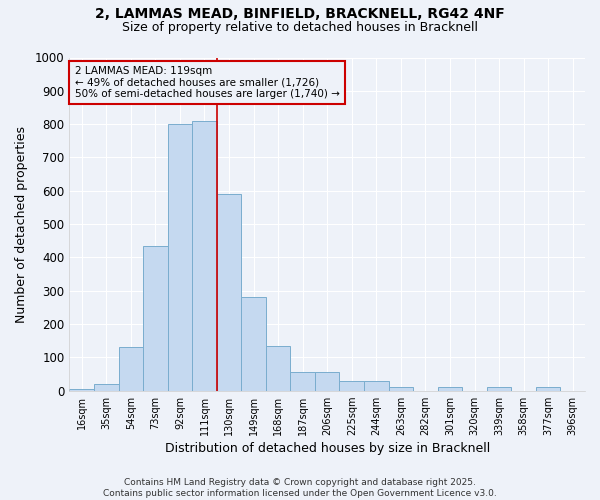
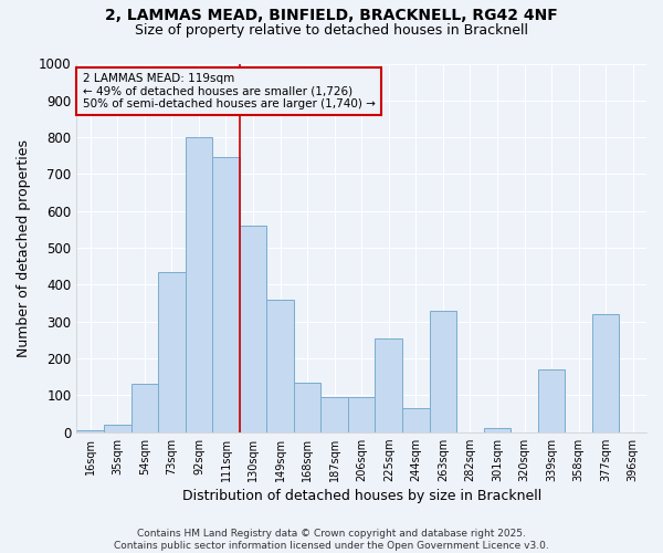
111sqm: 810 -> 745
130sqm: 590 -> 560
149sqm: 280 -> 360
187sqm: 55 -> 95
206sqm: 55 -> 95
225sqm: 30 -> 255
244sqm: 30 -> 65
263sqm: 10 -> 330
339sqm: 10 -> 170
377sqm: 10 -> 320
